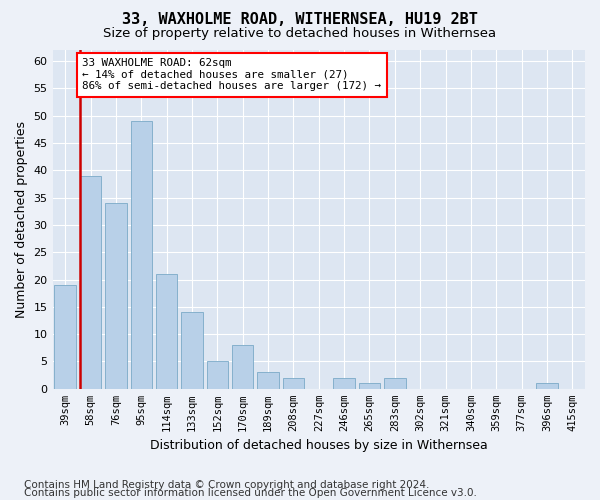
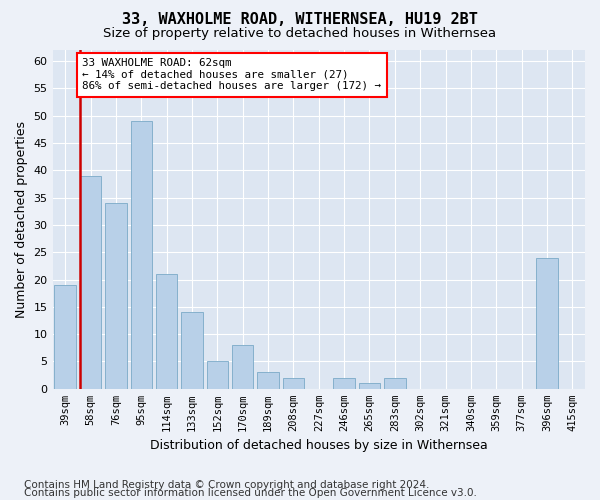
396sqm: 1 -> 24
